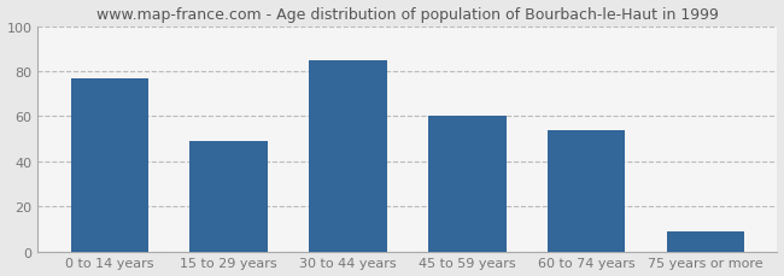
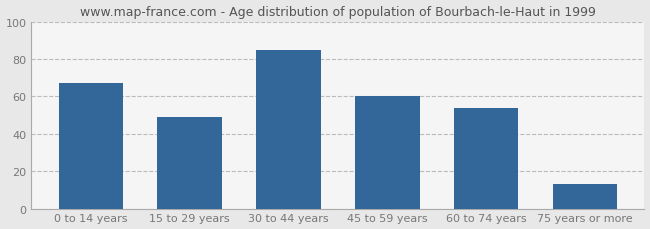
0 to 14 years: 77 -> 67
75 years or more: 9 -> 13
